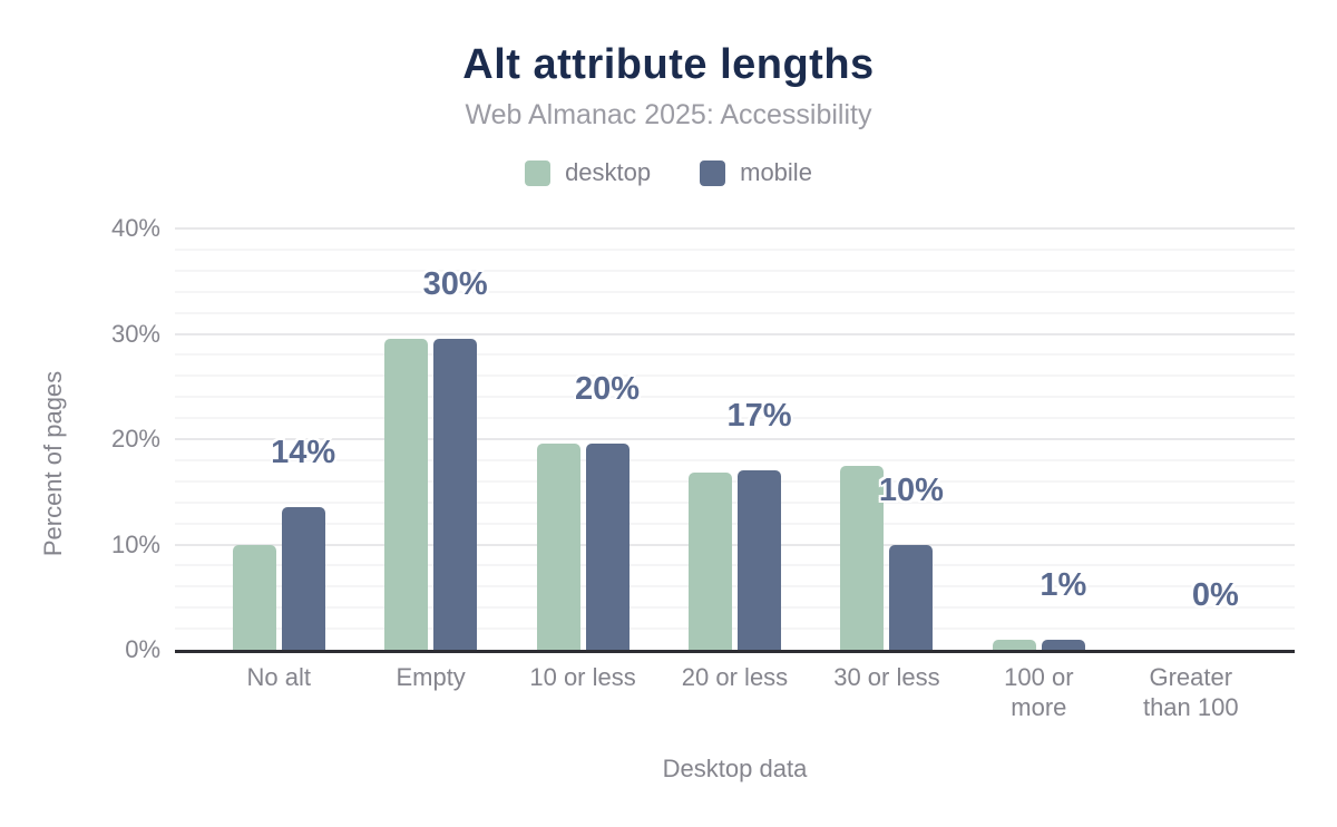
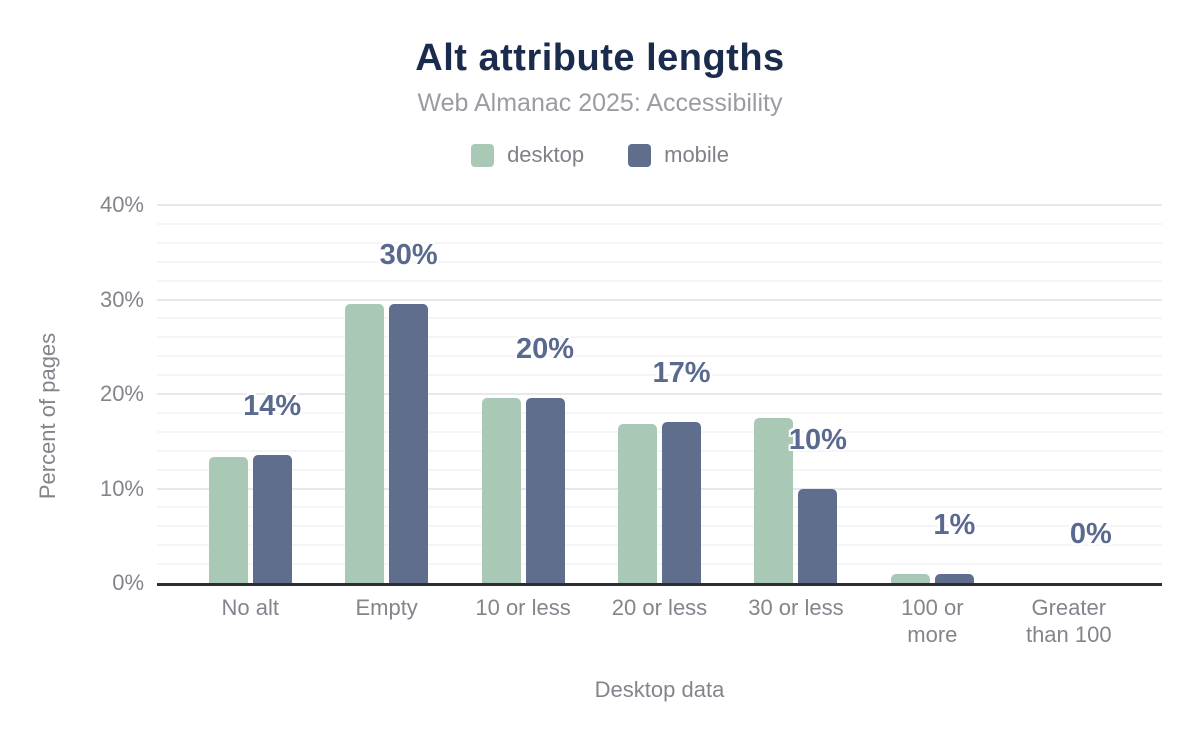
desktop/No alt: 10% -> 13%
